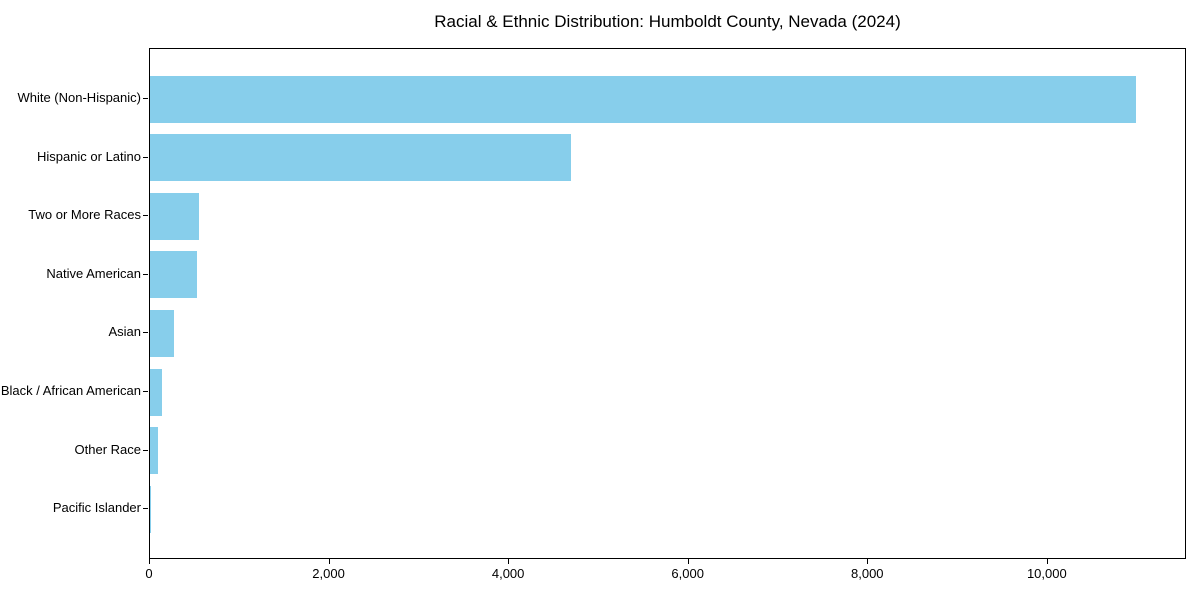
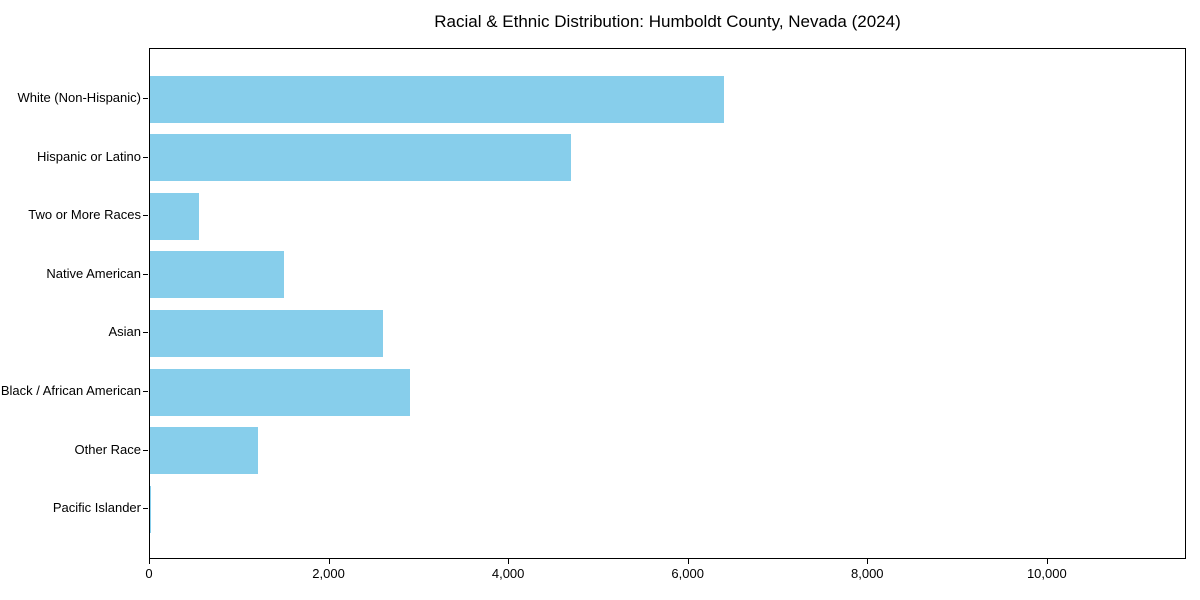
White (Non-Hispanic): 11000 -> 6400
Native American: 500 -> 1500
Asian: 300 -> 2600
Black / African American: 100 -> 2900
Other Race: 100 -> 1200
